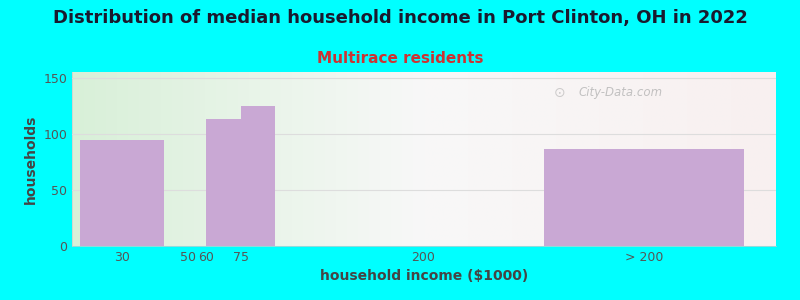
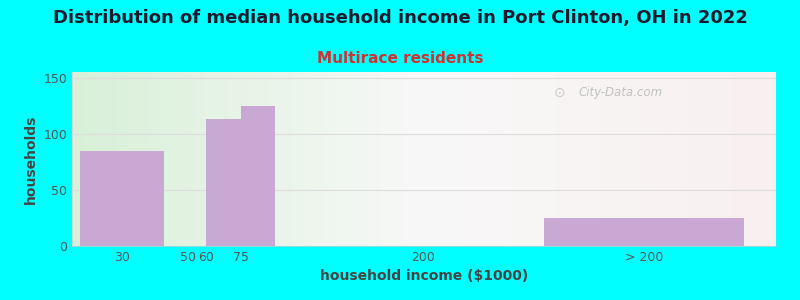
30: 94 -> 85
> 200: 86 -> 25
